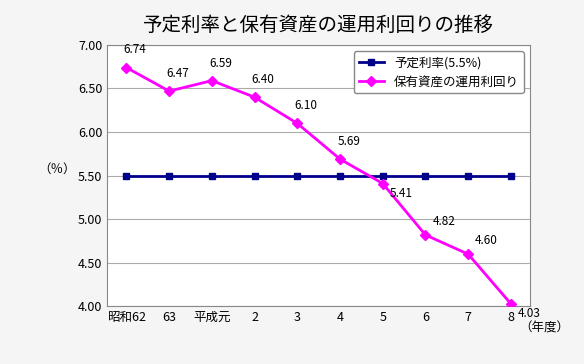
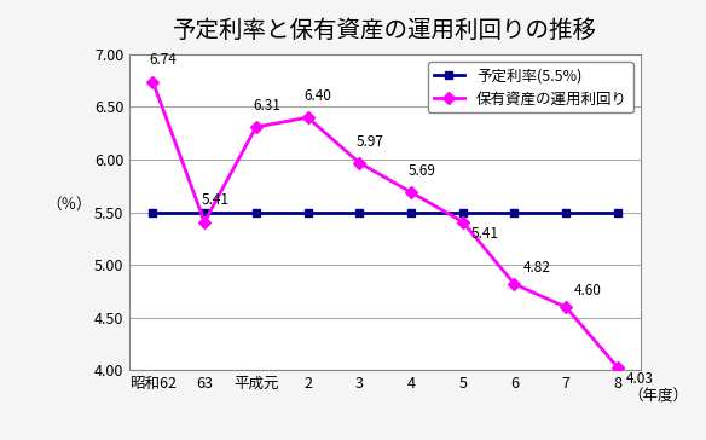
保有資産の運用利回り/63: 6.47 -> 5.41
保有資産の運用利回り/平成元: 6.59 -> 6.31
保有資産の運用利回り/3: 6.10 -> 5.97
